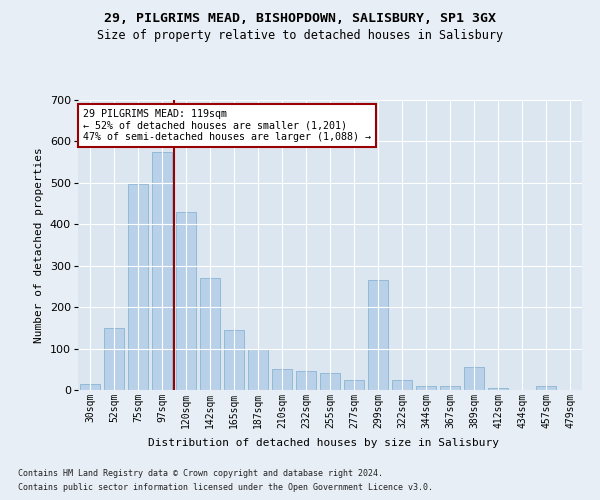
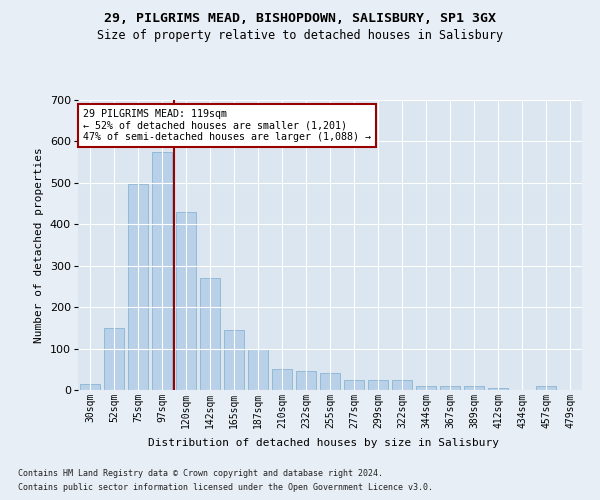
299sqm: 265 -> 25
389sqm: 55 -> 10
